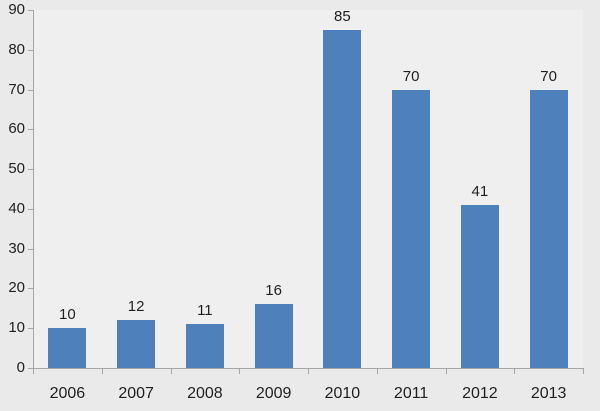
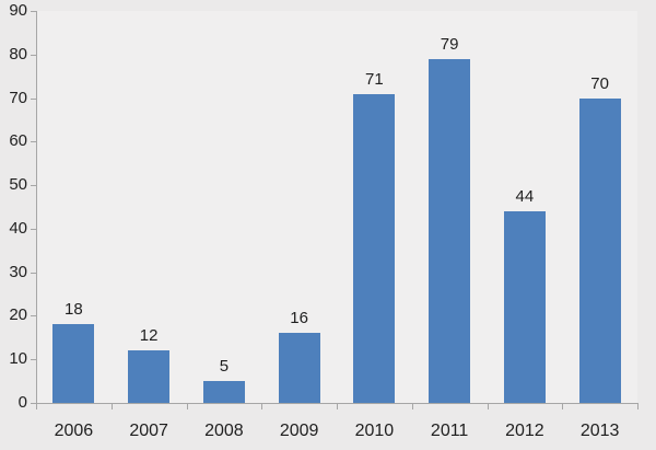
2006: 10 -> 18
2008: 11 -> 5
2010: 85 -> 71
2011: 70 -> 79
2012: 41 -> 44
